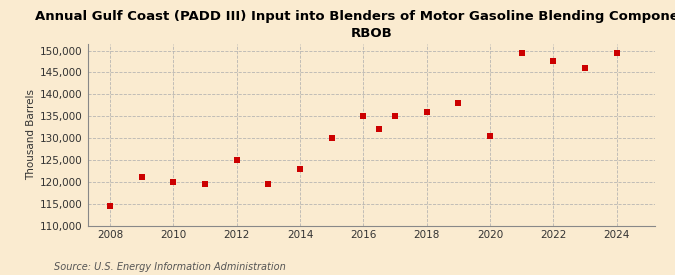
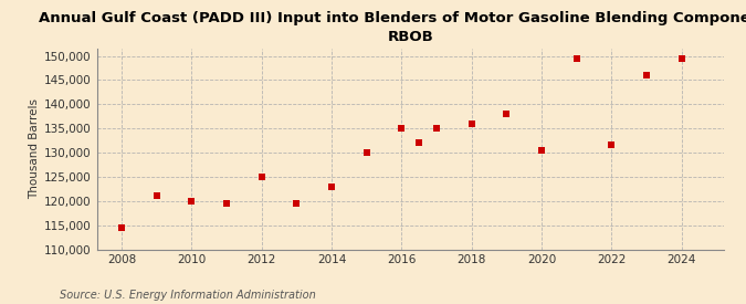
2022: 147,500 -> 131,500
